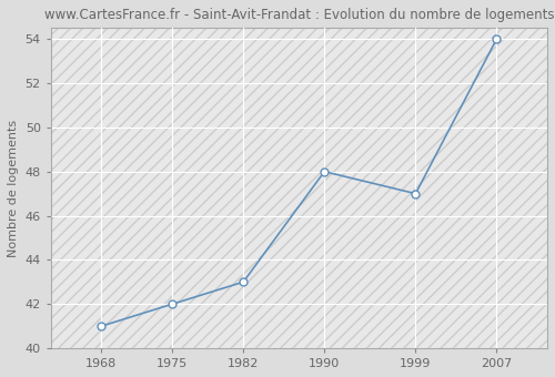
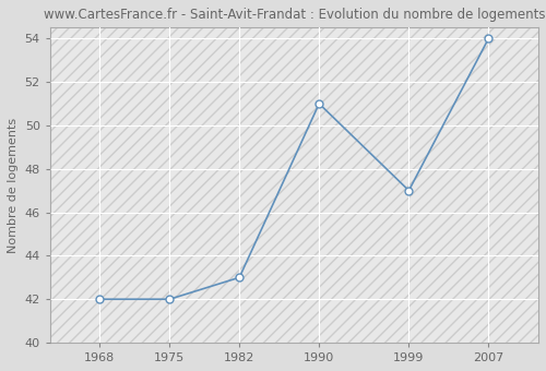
1968: 41 -> 42
1990: 48 -> 51
